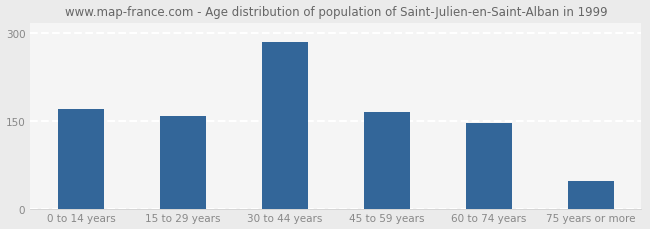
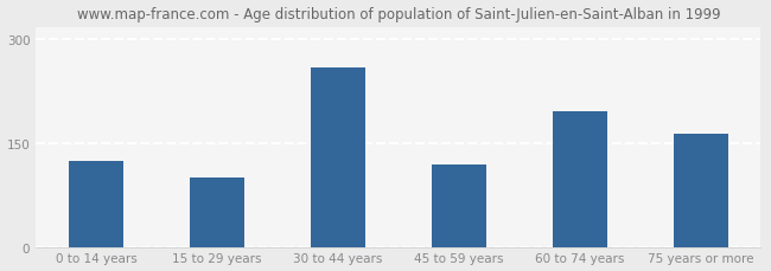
0 to 14 years: 170 -> 124
15 to 29 years: 158 -> 100
30 to 44 years: 285 -> 260
45 to 59 years: 165 -> 120
60 to 74 years: 147 -> 196
75 years or more: 47 -> 164
